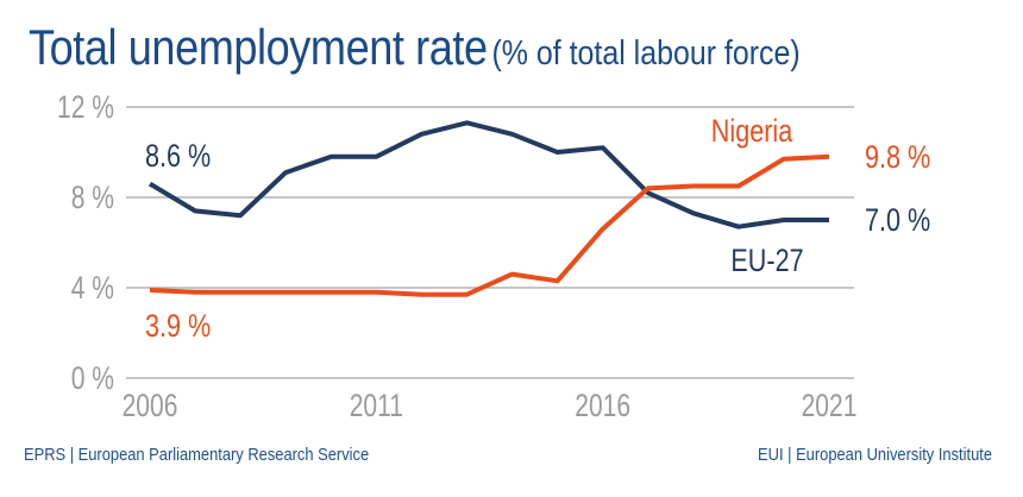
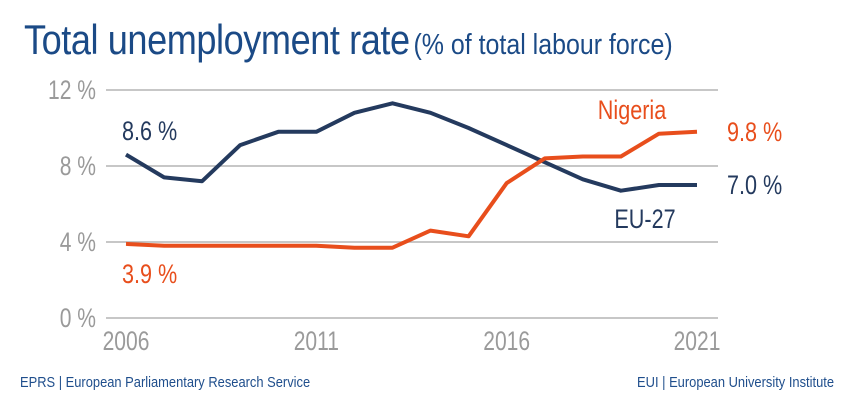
EU-27/2016: 10.2% -> 9.1%
Nigeria/2016: 6.6% -> 7.1%
